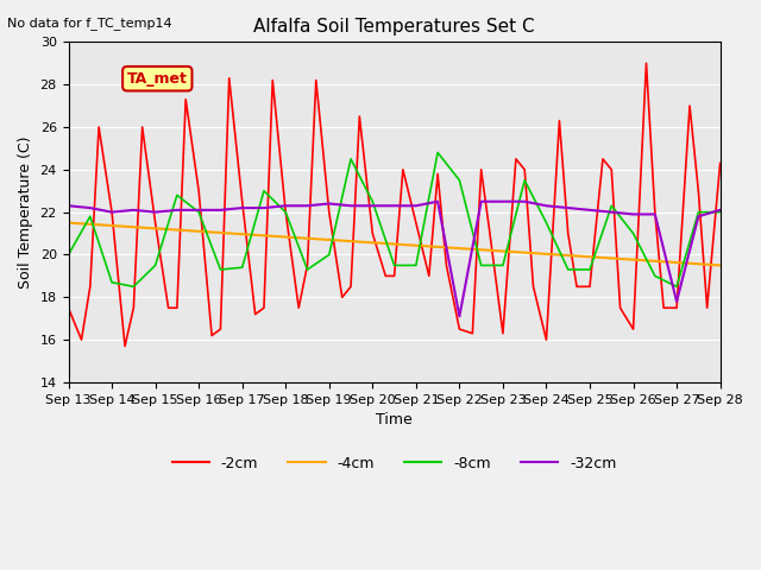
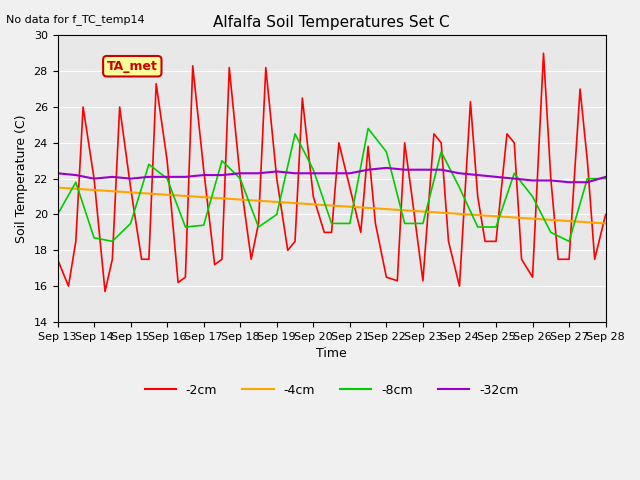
-32cm/Sep 22: 17.1 -> 22.6
-32cm/Sep 27: 17.8 -> 21.8
-2cm/Sep 28: 24.3 -> 20.0
